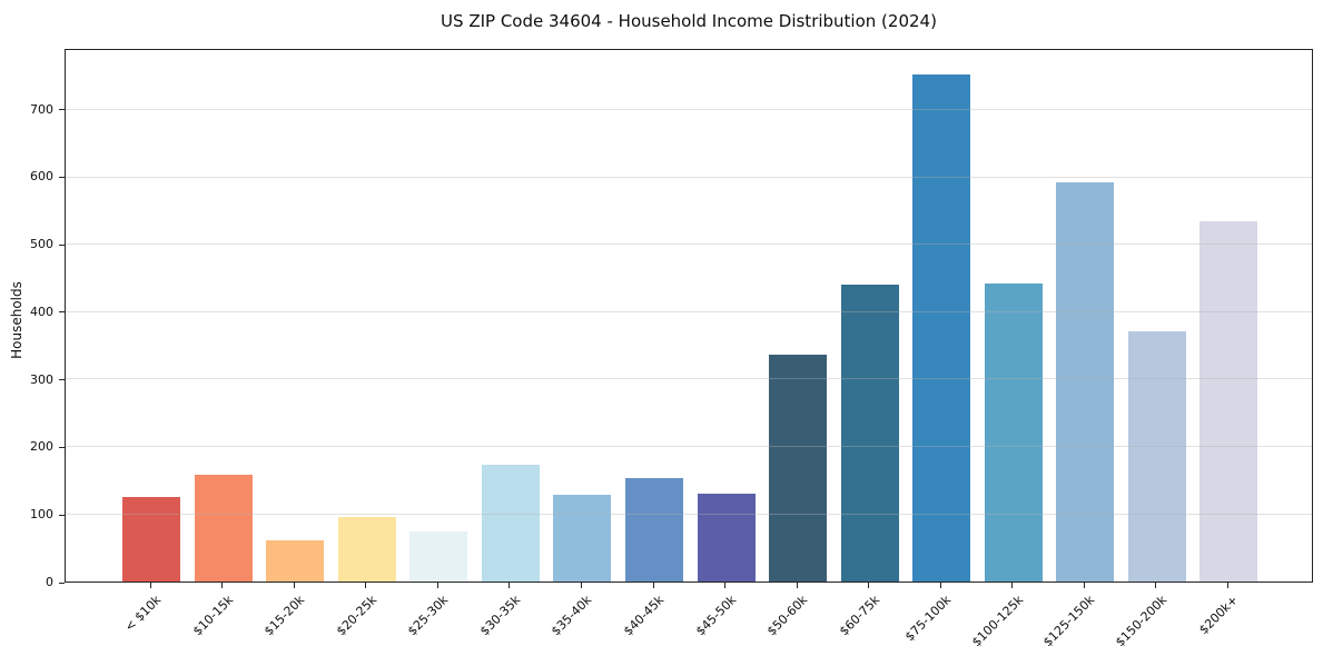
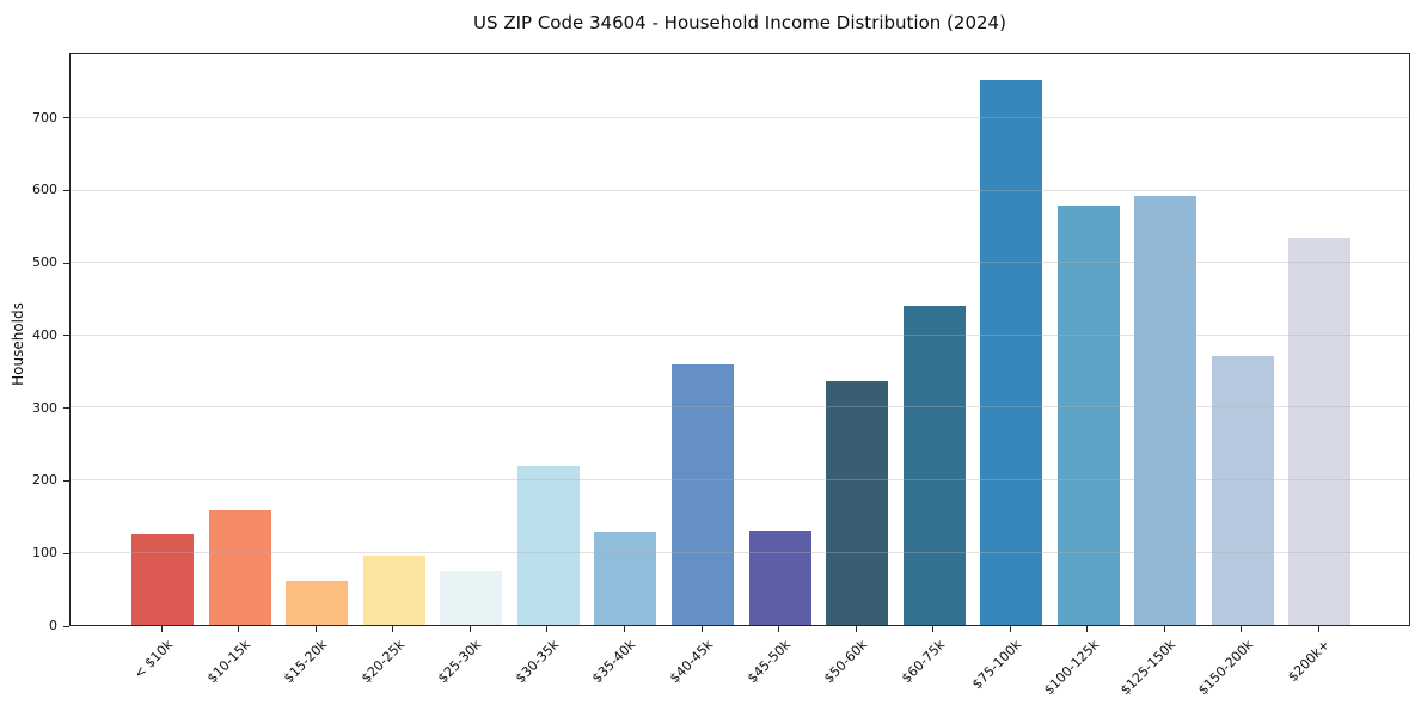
$30-35k: 170 -> 220
$40-45k: 150 -> 360
$100-125k: 440 -> 580
